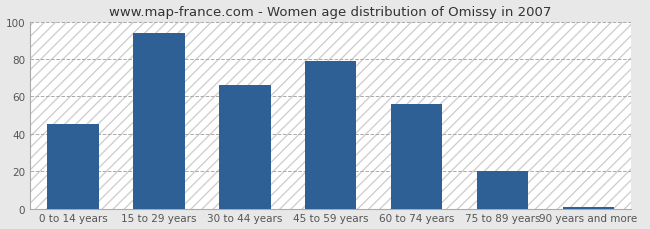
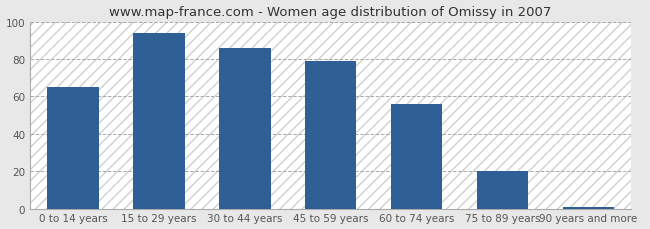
0 to 14 years: 45 -> 65
30 to 44 years: 66 -> 86
